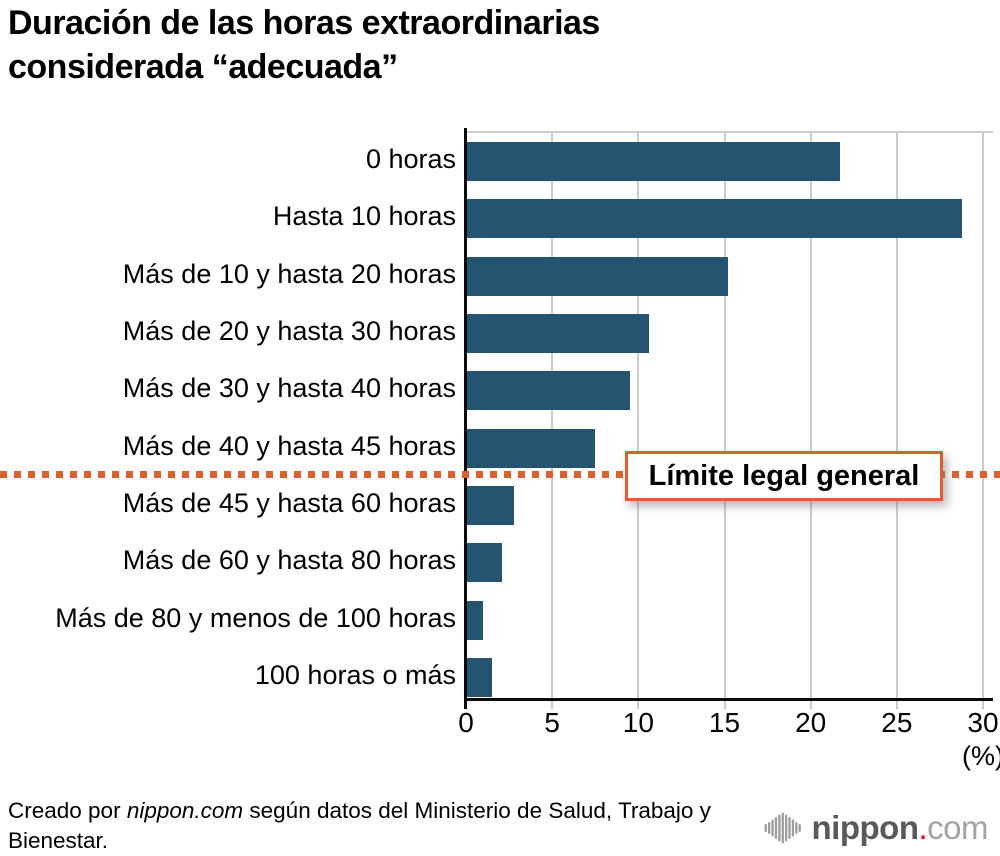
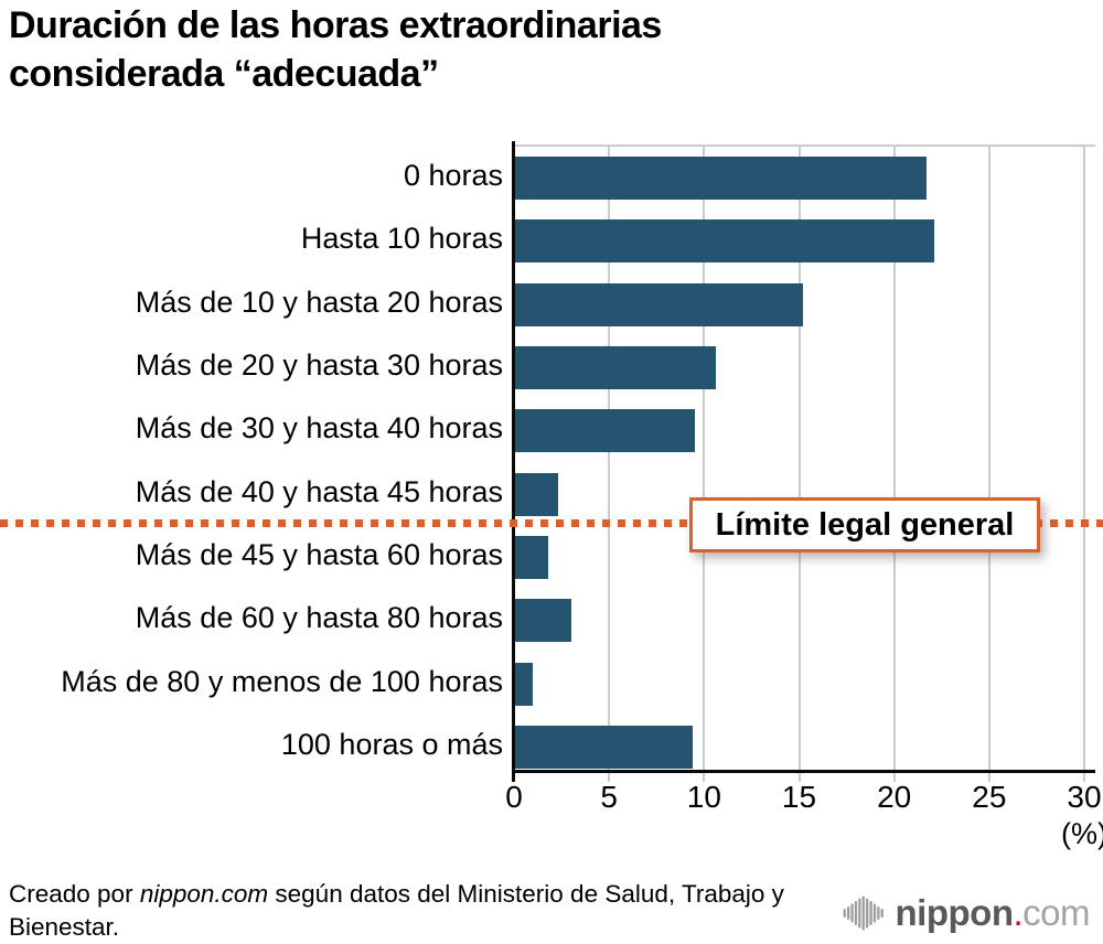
Hasta 10 horas: 28.8 -> 22.1
Más de 40 y hasta 45 horas: 7.5 -> 2.3
Más de 45 y hasta 60 horas: 2.8 -> 1.8
Más de 60 y hasta 80 horas: 2.1 -> 3.0
100 horas o más: 1.5 -> 9.4
